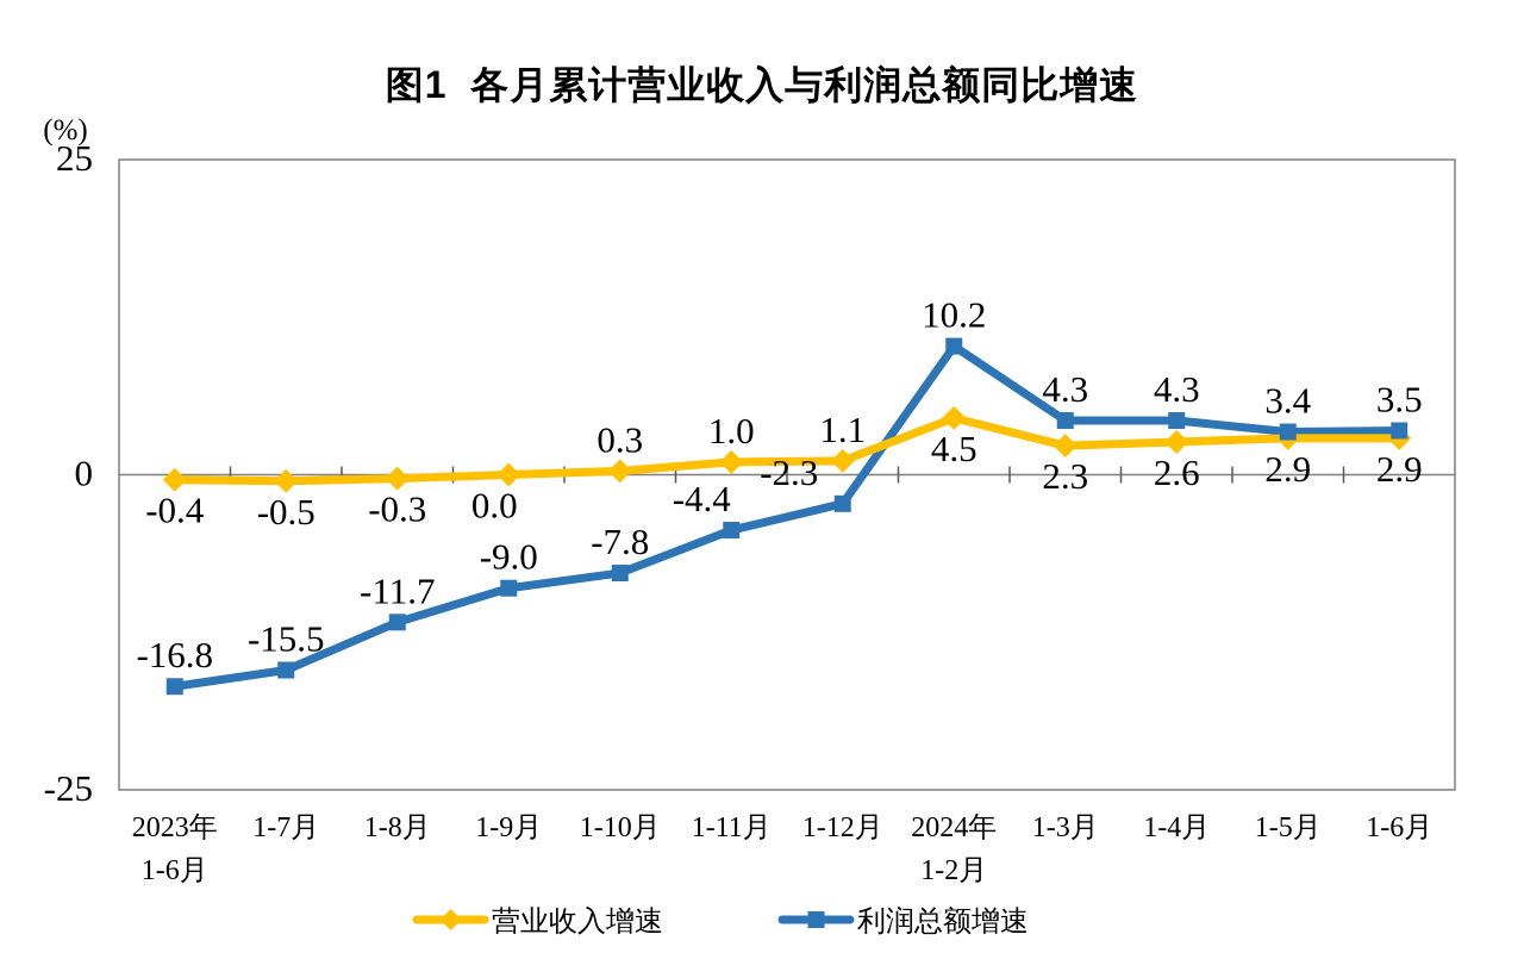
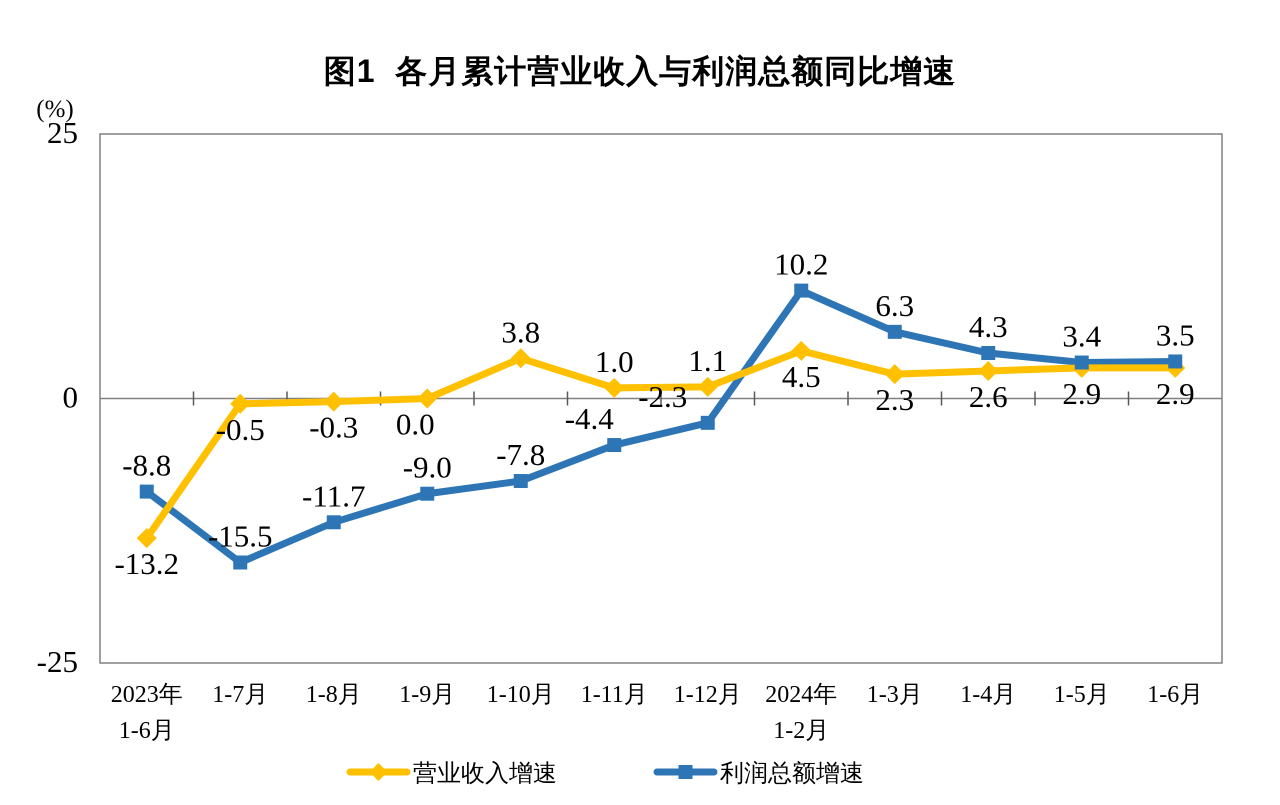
营业收入增速/2023年 1-6月: -0.4 -> -13.2
利润总额增速/2023年 1-6月: -16.8 -> -8.8
营业收入增速/1-10月: 0.3 -> 3.8
利润总额增速/1-3月: 4.3 -> 6.3
